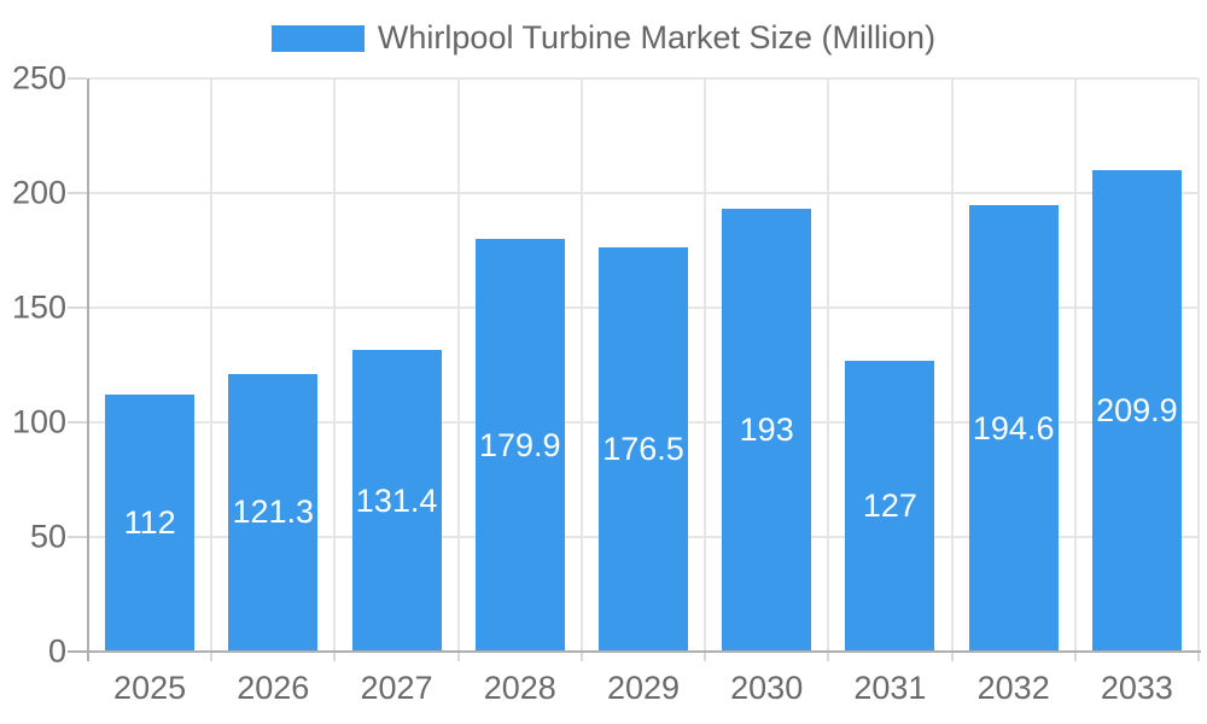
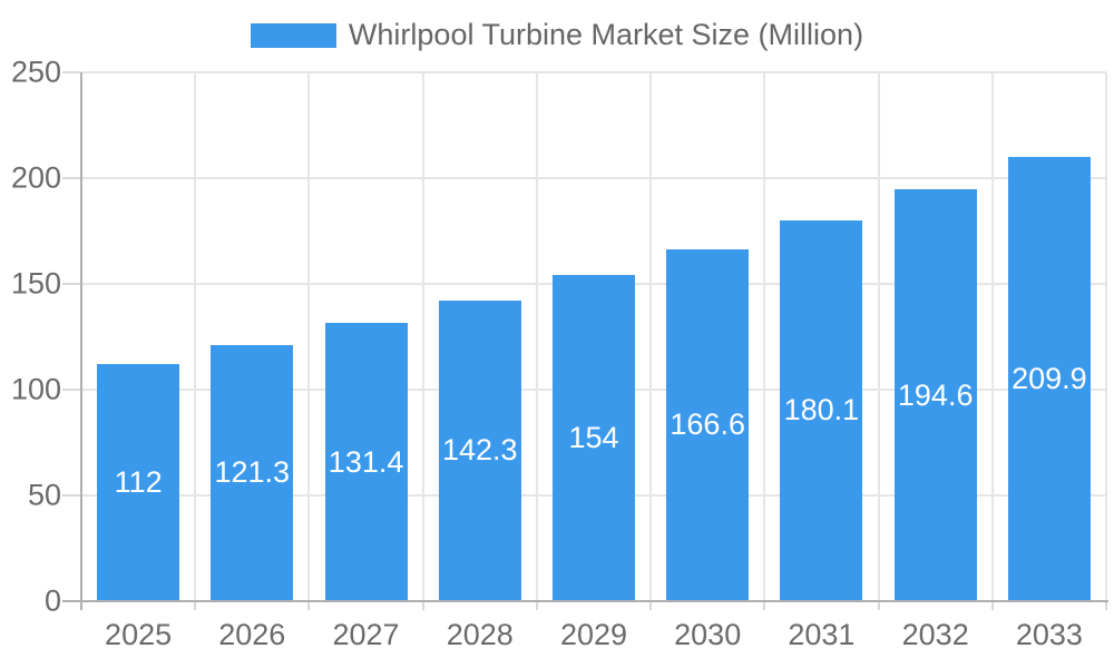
2028: 179.9 -> 142.3
2029: 176.5 -> 154
2030: 193 -> 166.6
2031: 127 -> 180.1
